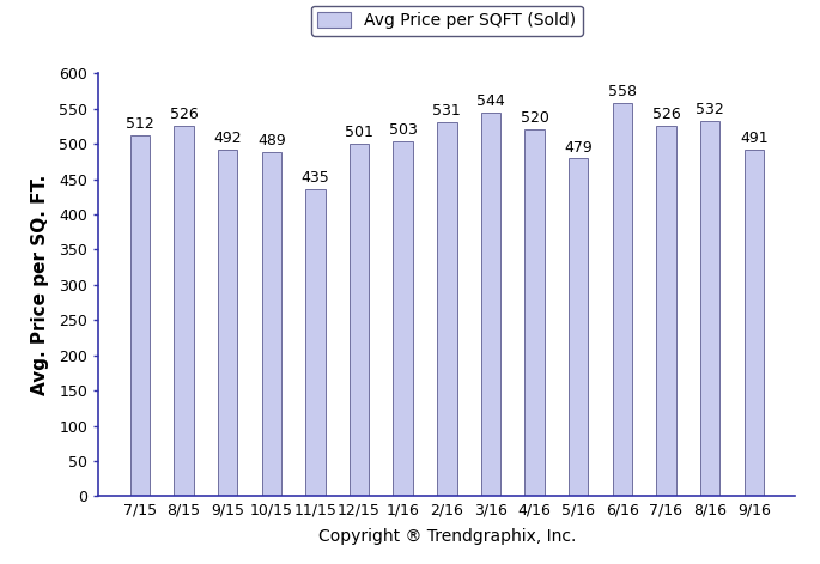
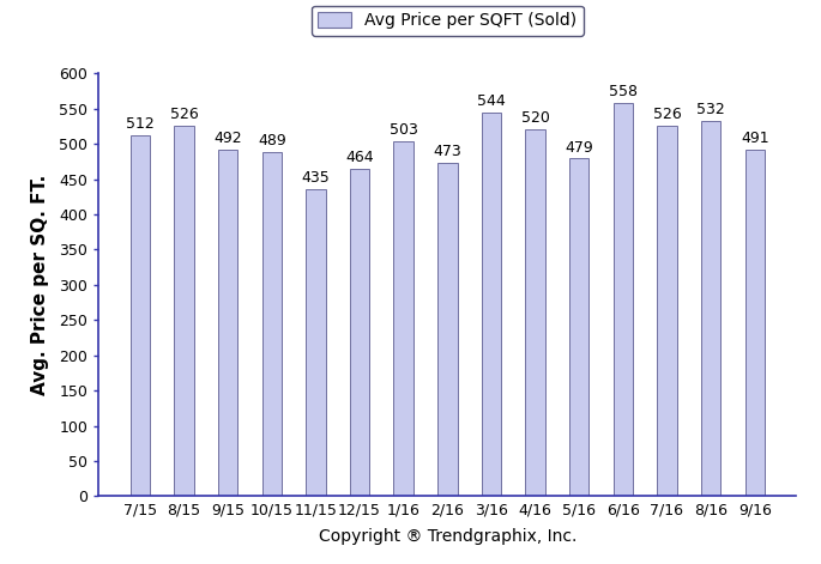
12/15: 501 -> 464
2/16: 531 -> 473
